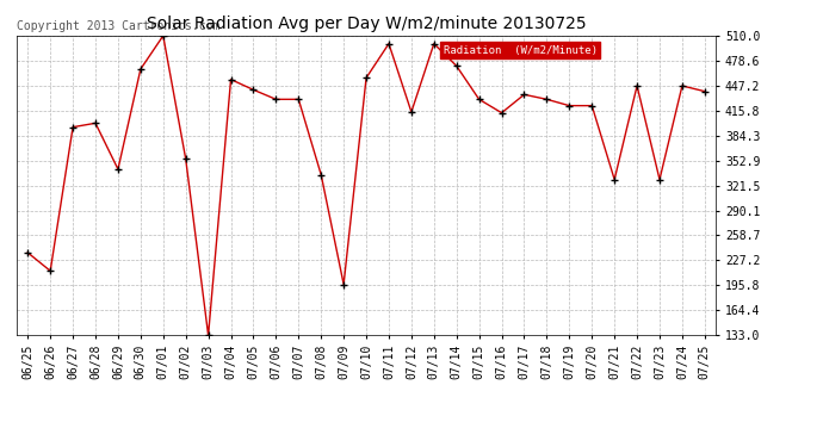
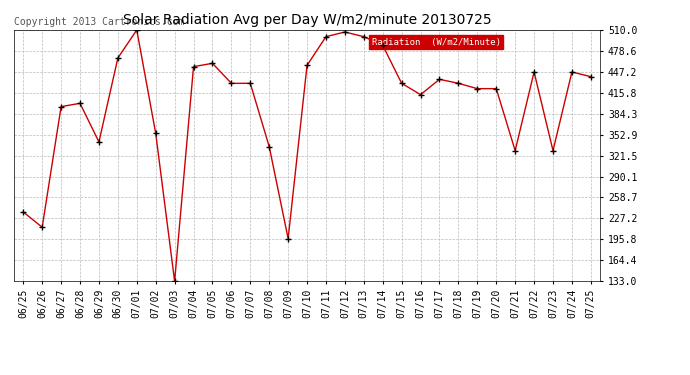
07/05: 442 -> 460
07/12: 414 -> 507
07/14: 472 -> 487
